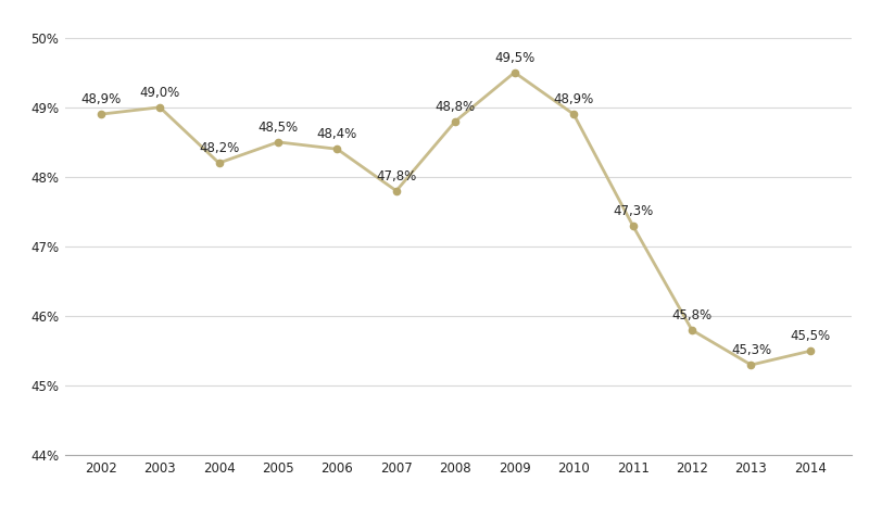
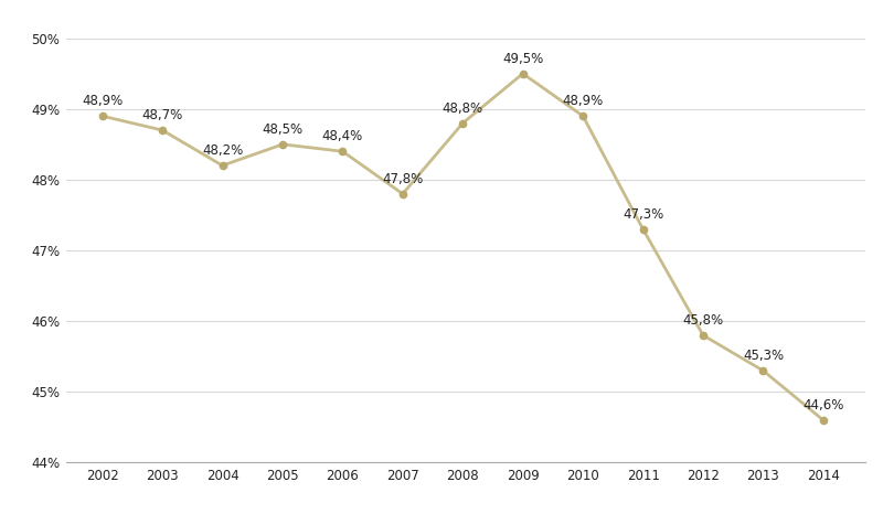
2003: 49,0% -> 48,7%
2014: 45,5% -> 44,6%
